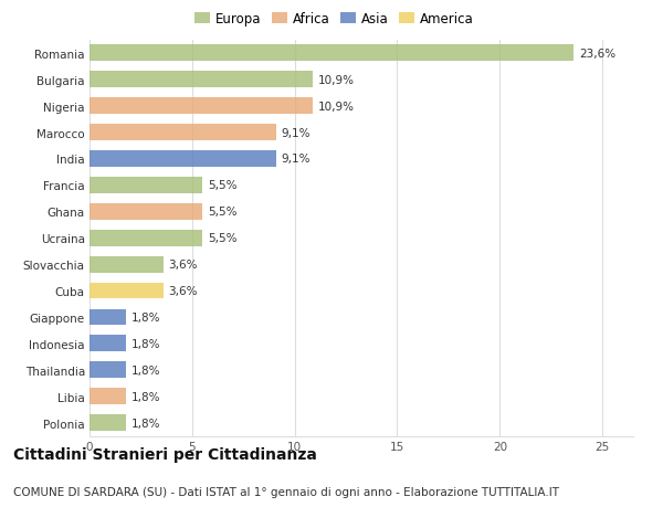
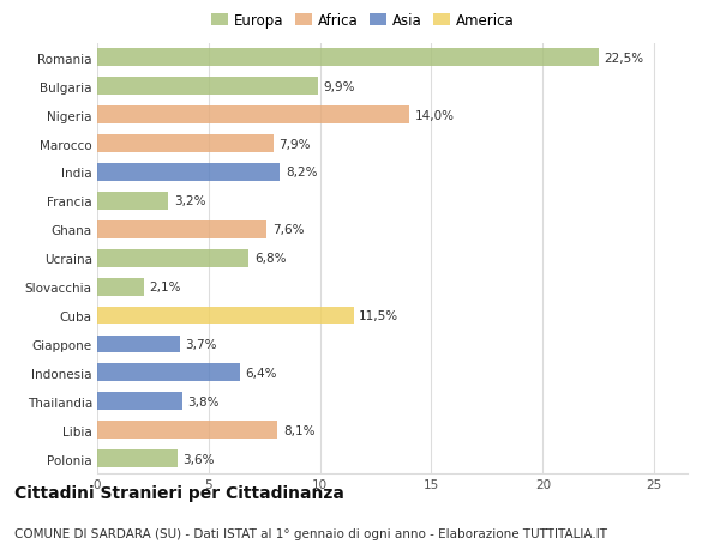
Romania: 23,6% -> 22,5%
Bulgaria: 10,9% -> 9,9%
Nigeria: 10,9% -> 14,0%
Marocco: 9,1% -> 7,9%
India: 9,1% -> 8,2%
Francia: 5,5% -> 3,2%
Ghana: 5,5% -> 7,6%
Ucraina: 5,5% -> 6,8%
Slovacchia: 3,6% -> 2,1%
Cuba: 3,6% -> 11,5%
Giappone: 1,8% -> 3,7%
Indonesia: 1,8% -> 6,4%
Thailandia: 1,8% -> 3,8%
Libia: 1,8% -> 8,1%
Polonia: 1,8% -> 3,6%
